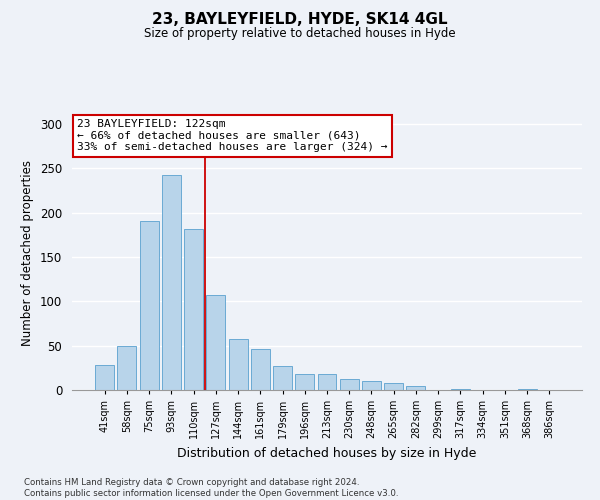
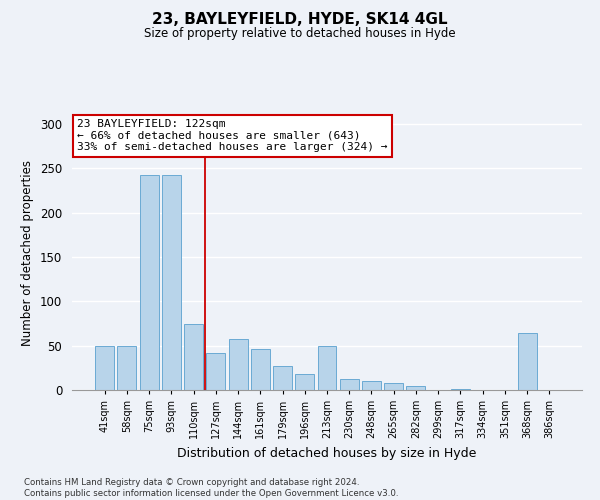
41sqm: 28 -> 50
75sqm: 190 -> 242
110sqm: 182 -> 74
127sqm: 107 -> 42
213sqm: 18 -> 50
368sqm: 1 -> 64
